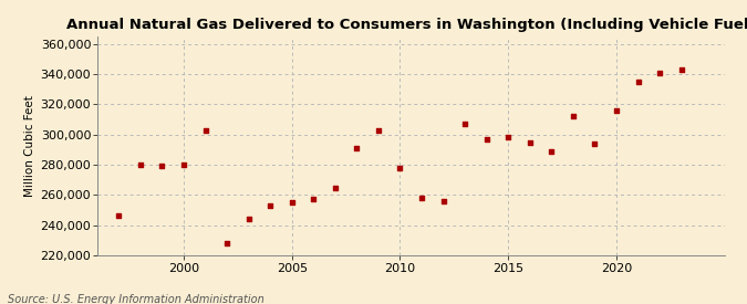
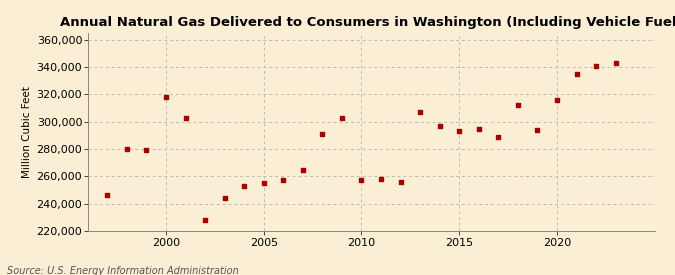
2000: 280,000 -> 318,000
2010: 278,000 -> 257,000
2015: 298,000 -> 293,000
